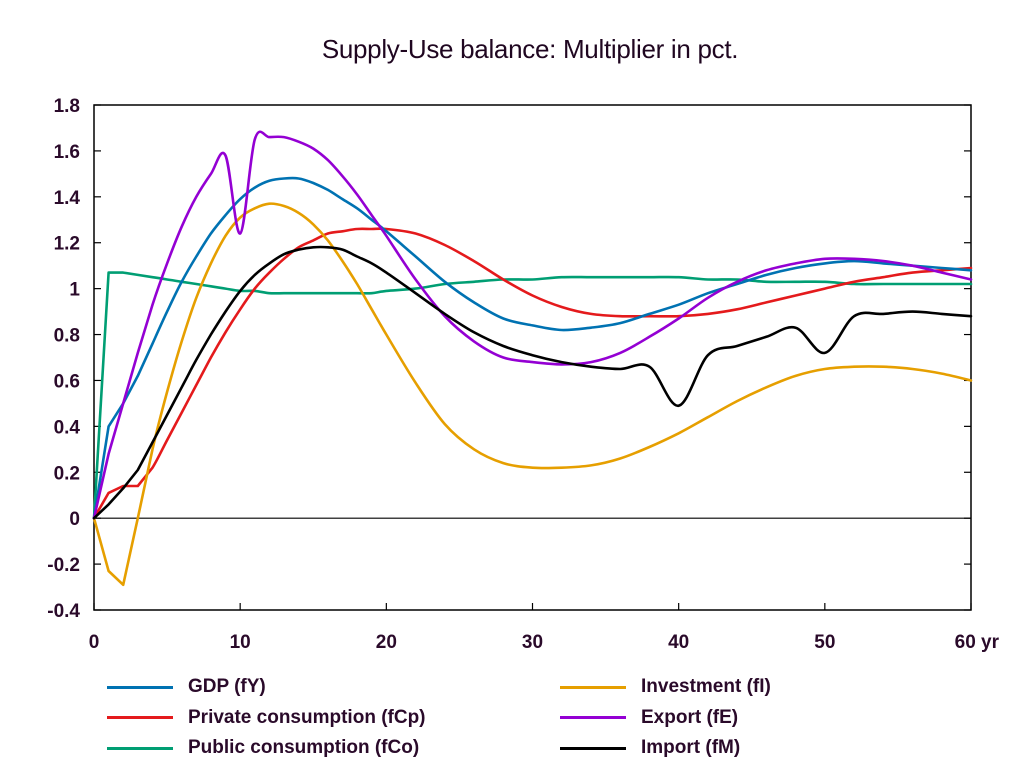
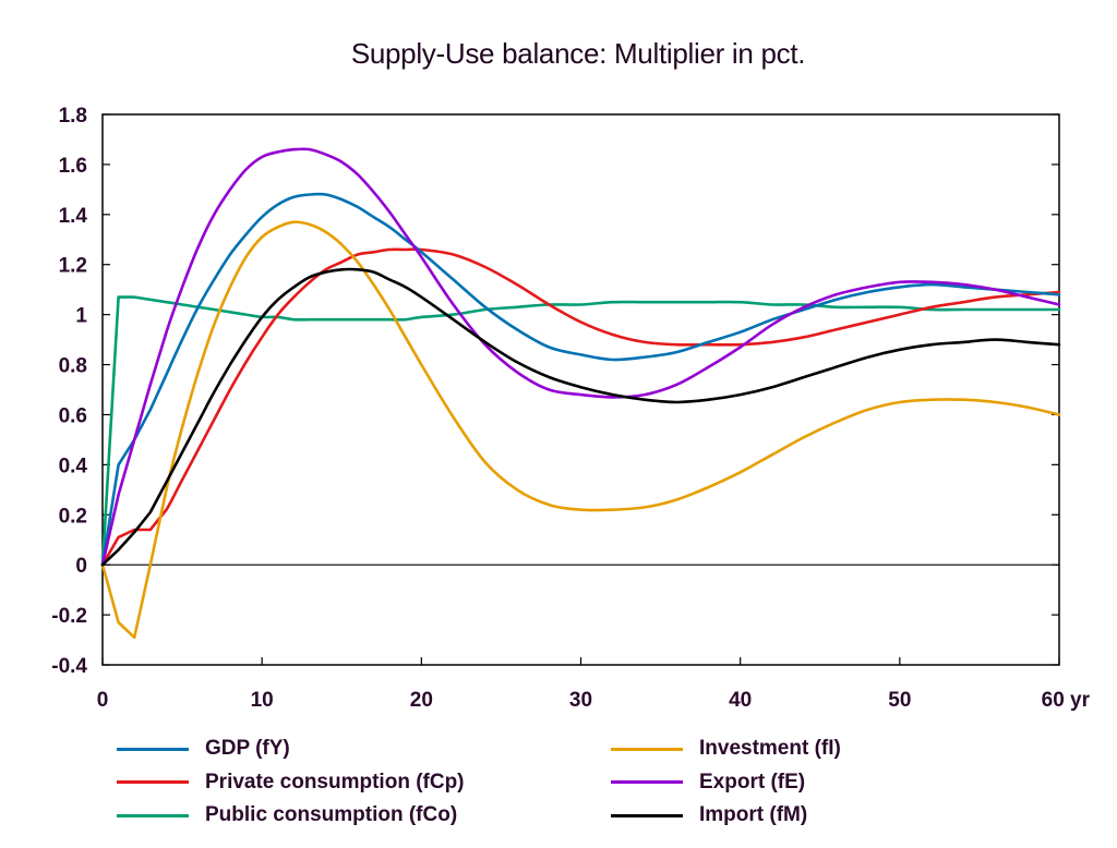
Export (fE)/10: 1.24 -> 1.63
Import (fM)/40: 0.49 -> 0.68
Import (fM)/50: 0.72 -> 0.86
